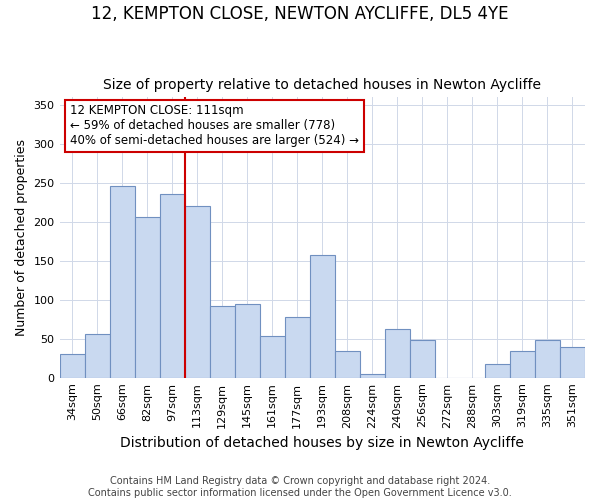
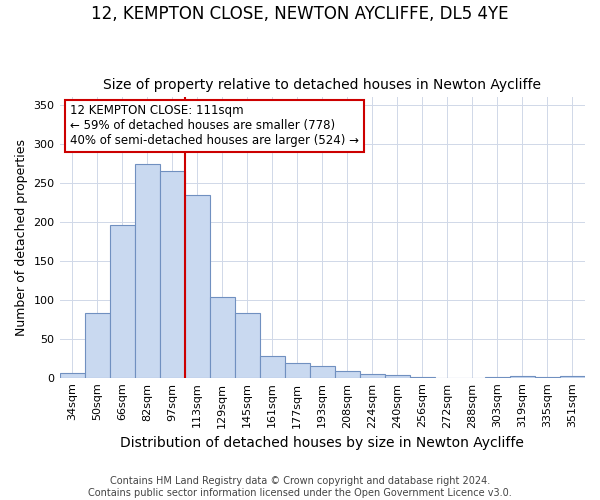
34sqm: 30 -> 6
50sqm: 56 -> 83
66sqm: 246 -> 196
82sqm: 206 -> 275
97sqm: 236 -> 265
113sqm: 220 -> 235
129sqm: 92 -> 104
145sqm: 94 -> 83
161sqm: 54 -> 28
177sqm: 78 -> 19
193sqm: 158 -> 15
208sqm: 34 -> 9
240sqm: 62 -> 3
256sqm: 48 -> 1
303sqm: 18 -> 1
319sqm: 34 -> 2
335sqm: 48 -> 1
351sqm: 40 -> 2
